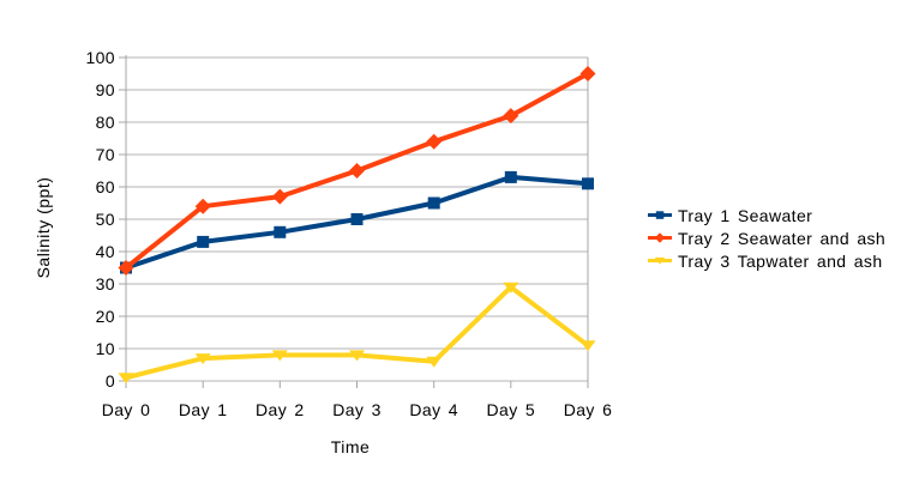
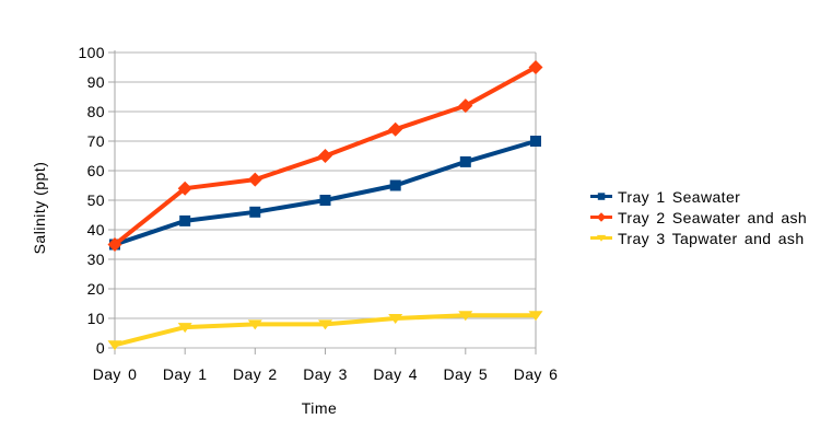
Tray 3 Tapwater and ash/Day 4: 6 -> 10
Tray 3 Tapwater and ash/Day 5: 29 -> 11
Tray 1 Seawater/Day 6: 61 -> 70
